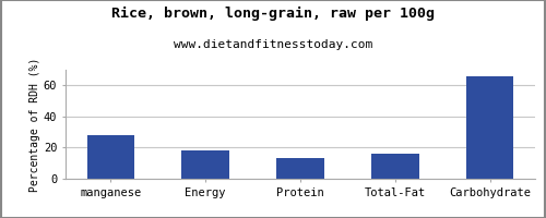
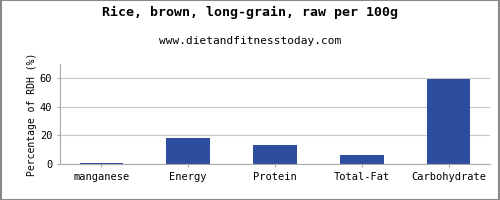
manganese: 28 -> 0
Total-Fat: 16 -> 6
Carbohydrate: 66 -> 60
